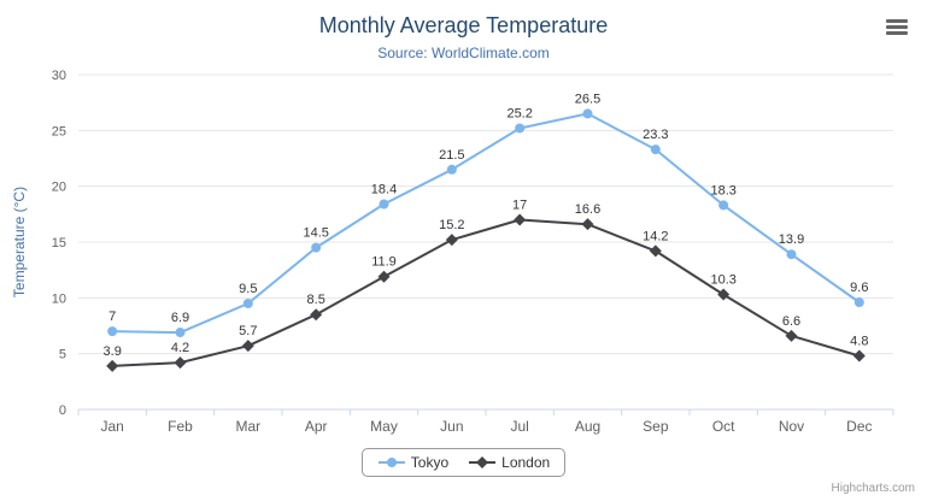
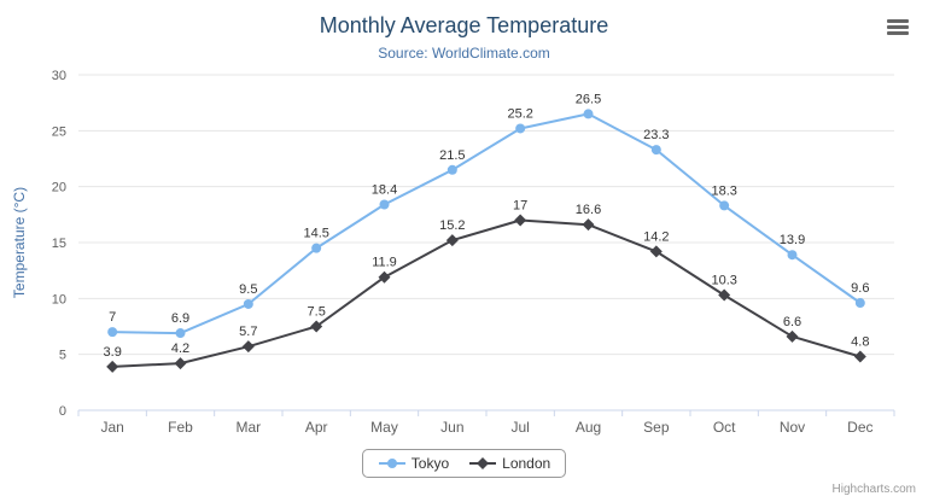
London/Apr: 8.5 -> 7.5
